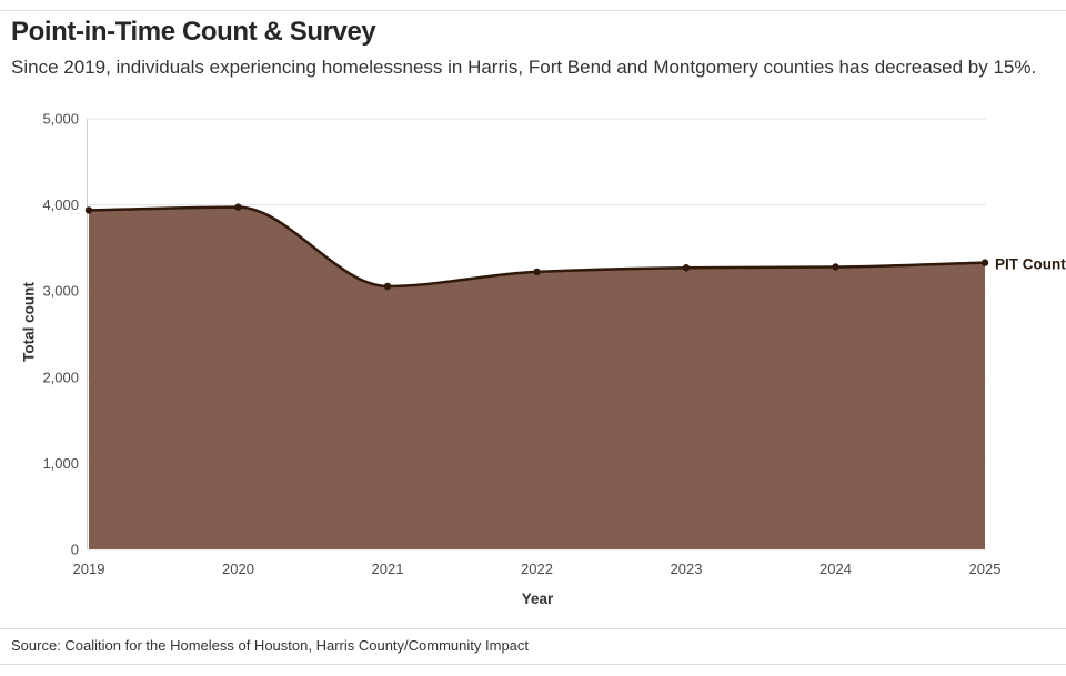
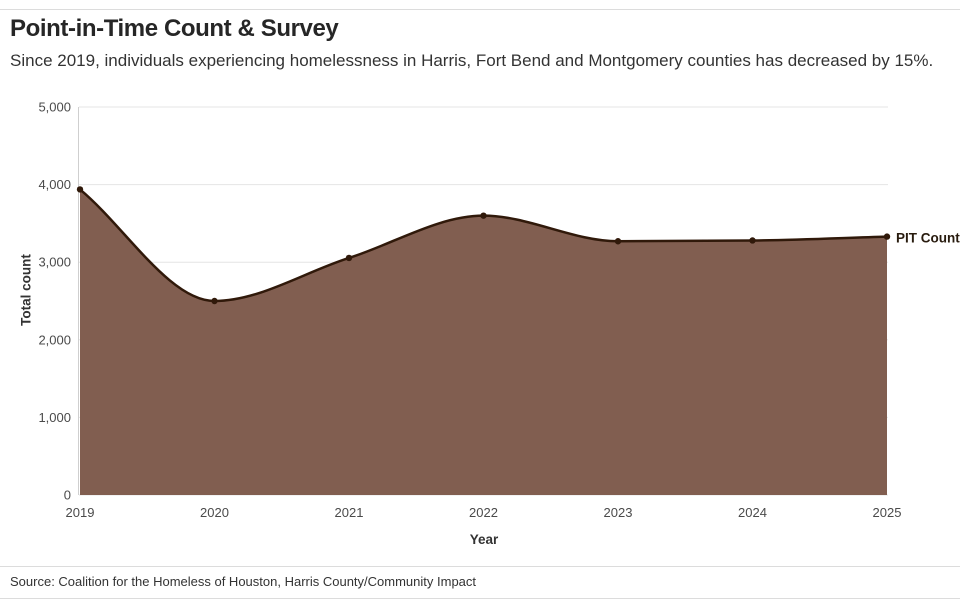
2020: 4000 -> 2500
2022: 3200 -> 3600
